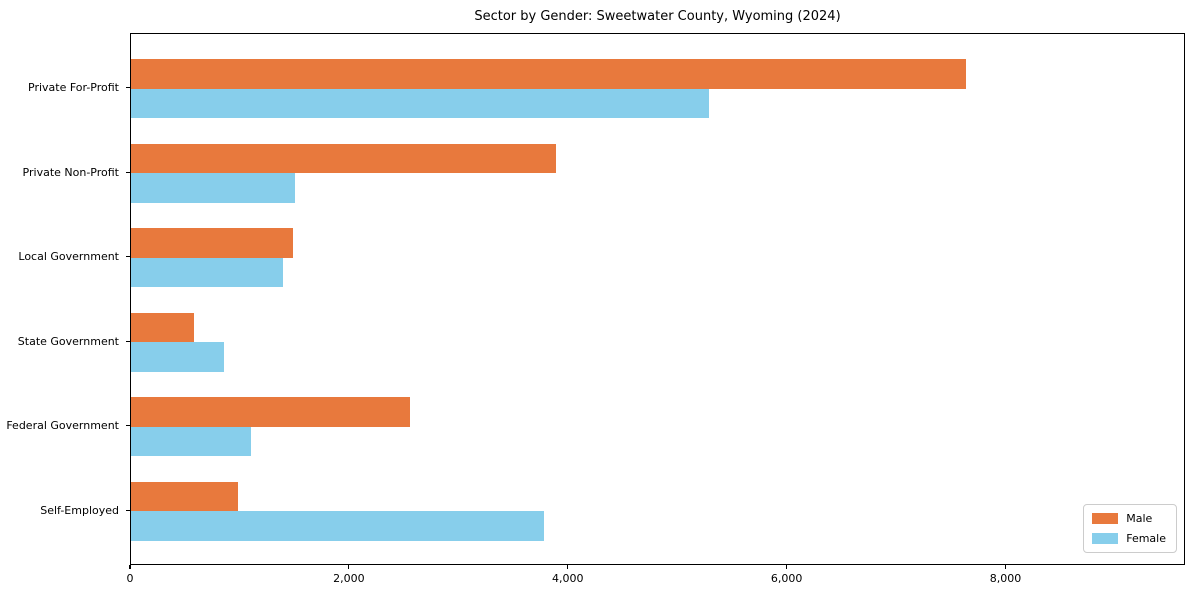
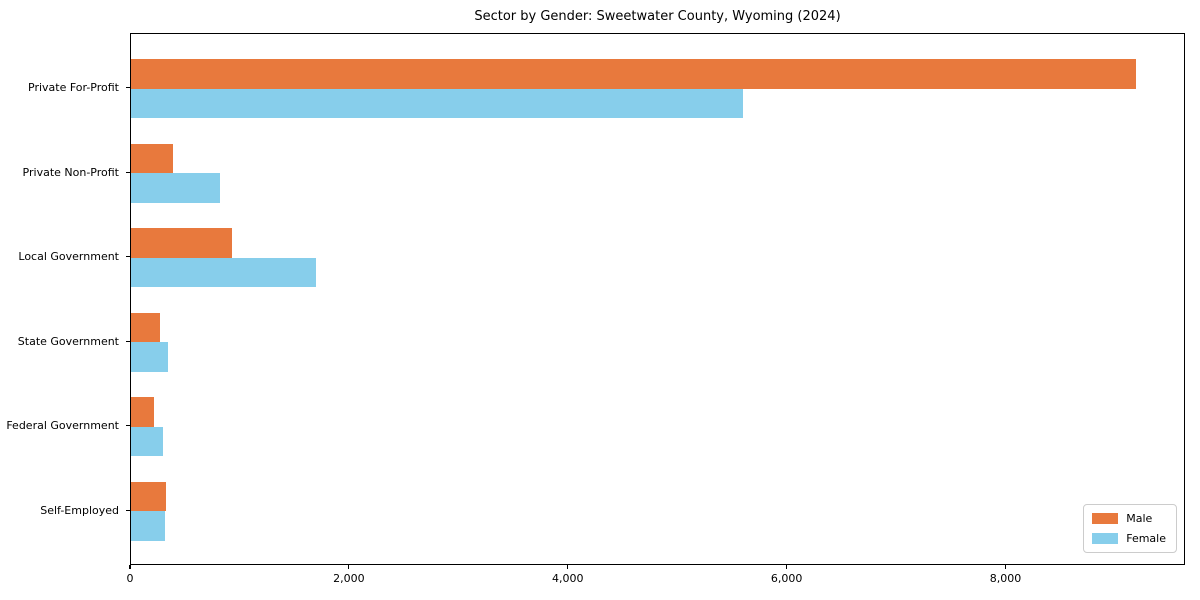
Male/Private For-Profit: 7630 -> 9180
Female/Private For-Profit: 5280 -> 5590
Male/Private Non-Profit: 3880 -> 380
Female/Private Non-Profit: 1500 -> 820
Male/Local Government: 1480 -> 920
Female/Local Government: 1390 -> 1690
Male/State Government: 580 -> 260
Female/State Government: 850 -> 340
Male/Federal Government: 2550 -> 210
Female/Federal Government: 1100 -> 290
Male/Self-Employed: 980 -> 320
Female/Self-Employed: 3770 -> 320
